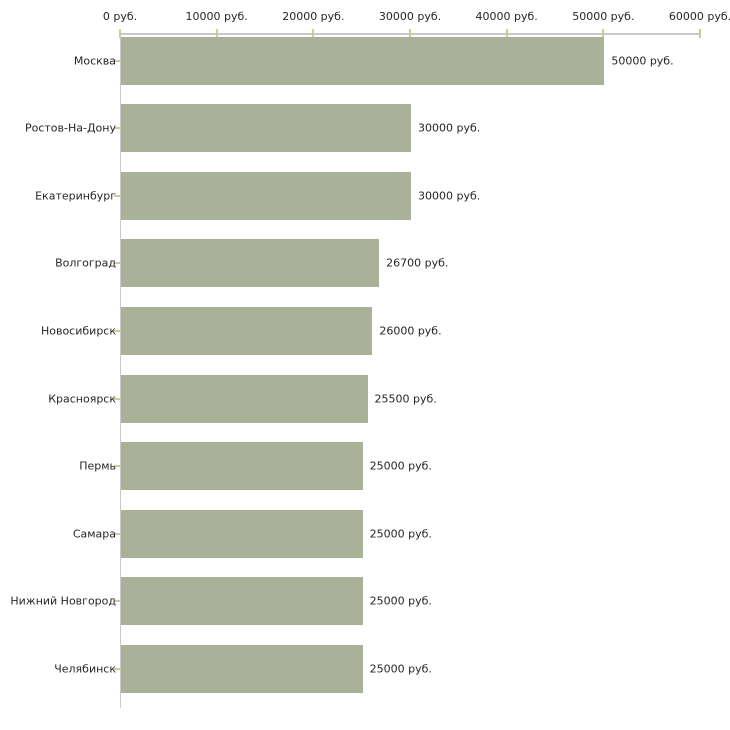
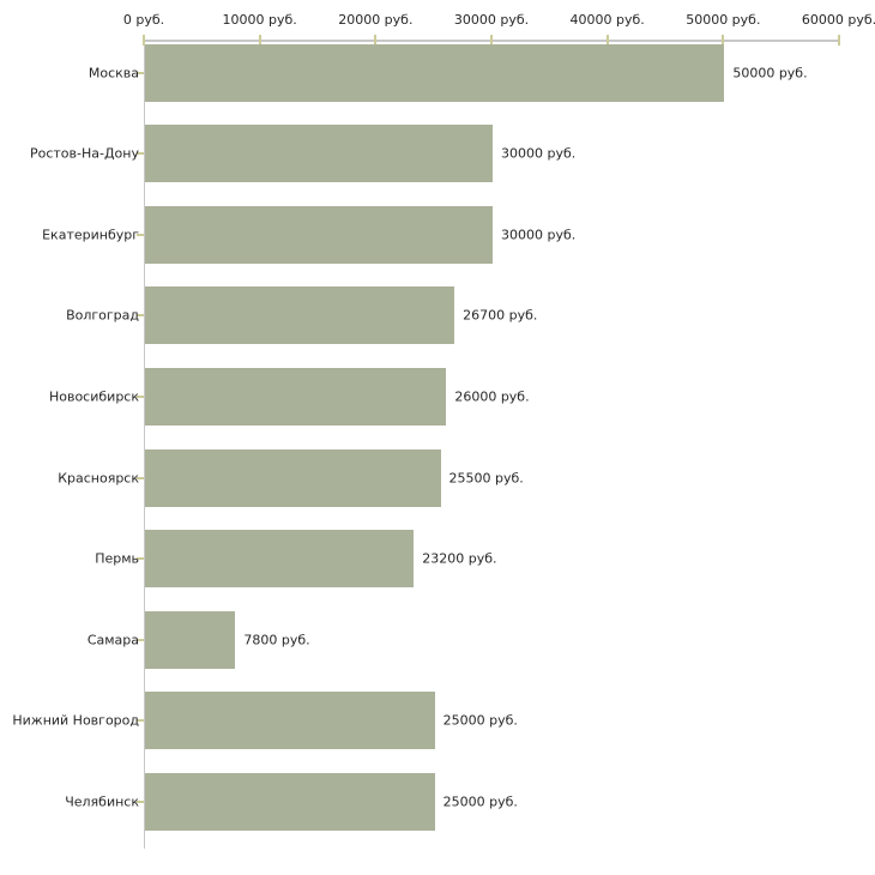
Пермь: 25000 -> 23200
Самара: 25000 -> 7800
